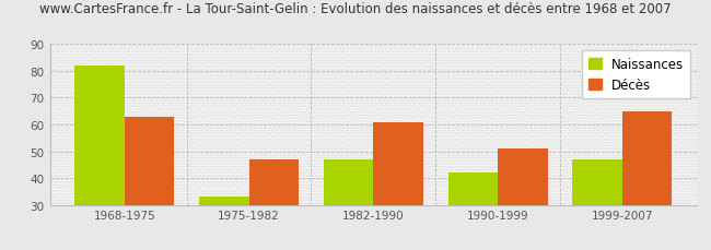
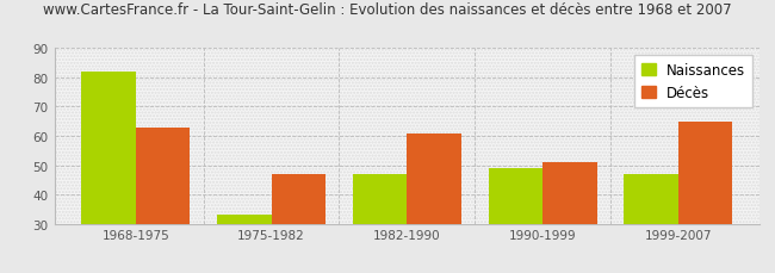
Naissances/1990-1999: 42 -> 49
